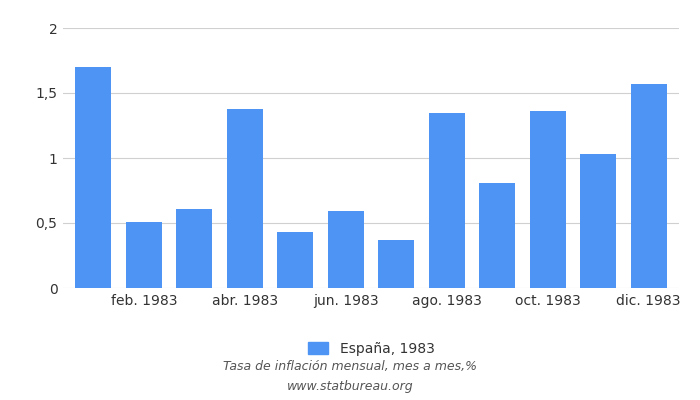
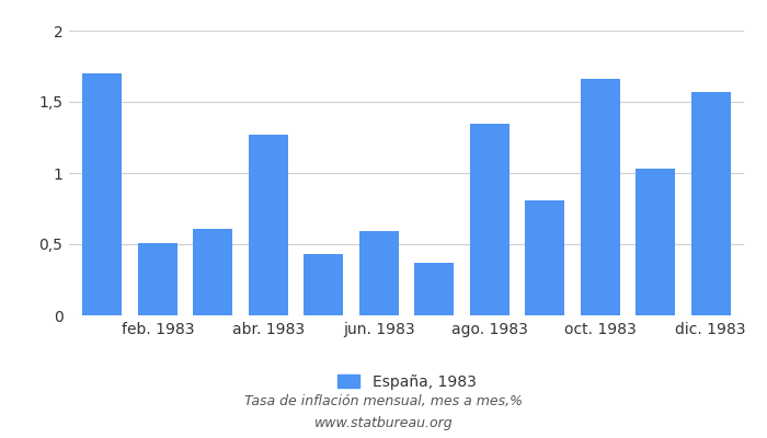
abr. 1983: 1,38 -> 1,27
oct. 1983: 1,36 -> 1,66
